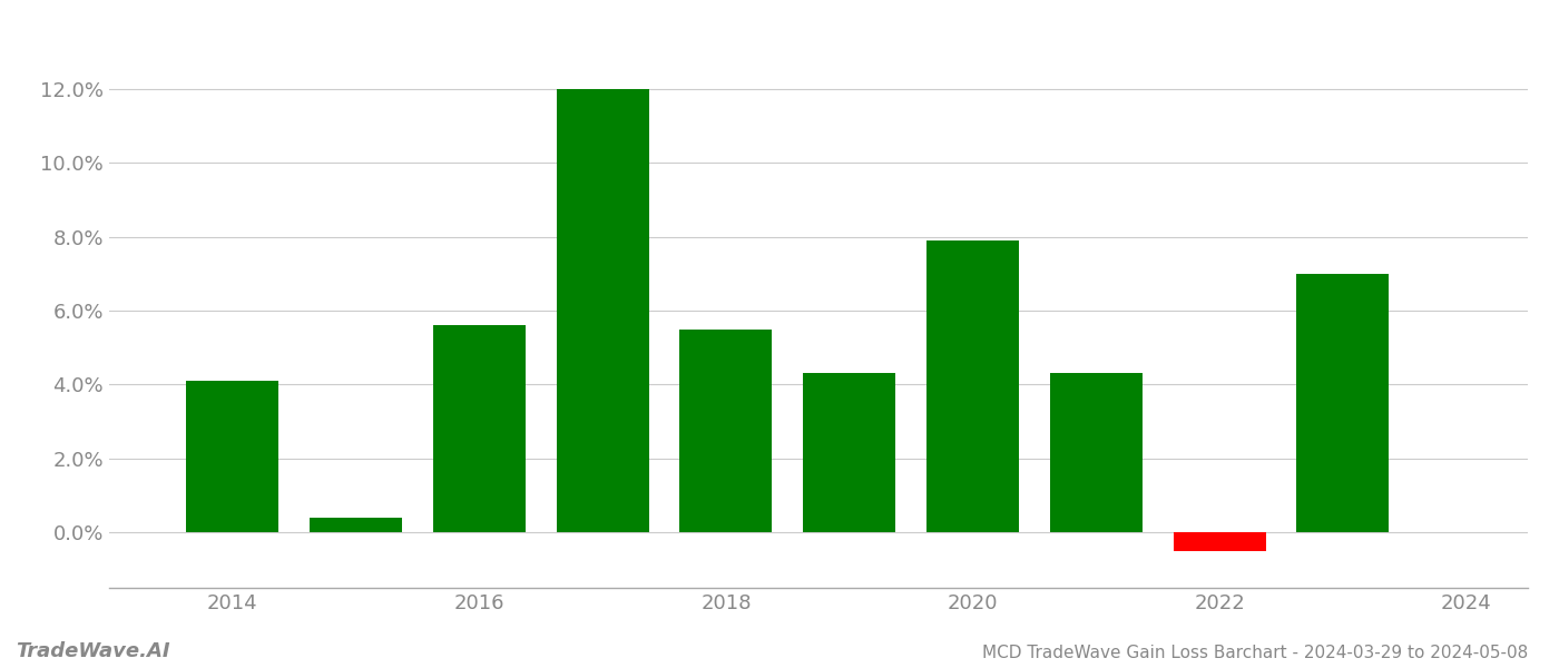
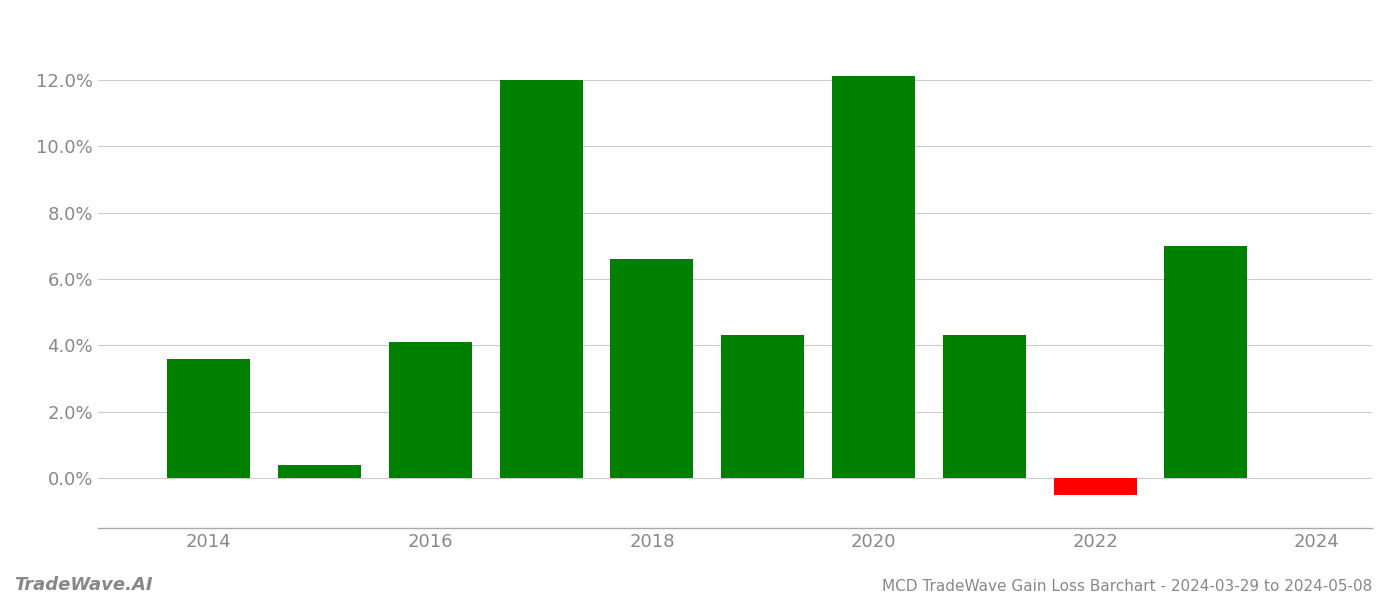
2014: 4.1% -> 3.6%
2016: 5.6% -> 4.1%
2018: 5.5% -> 6.6%
2020: 7.9% -> 12.1%
